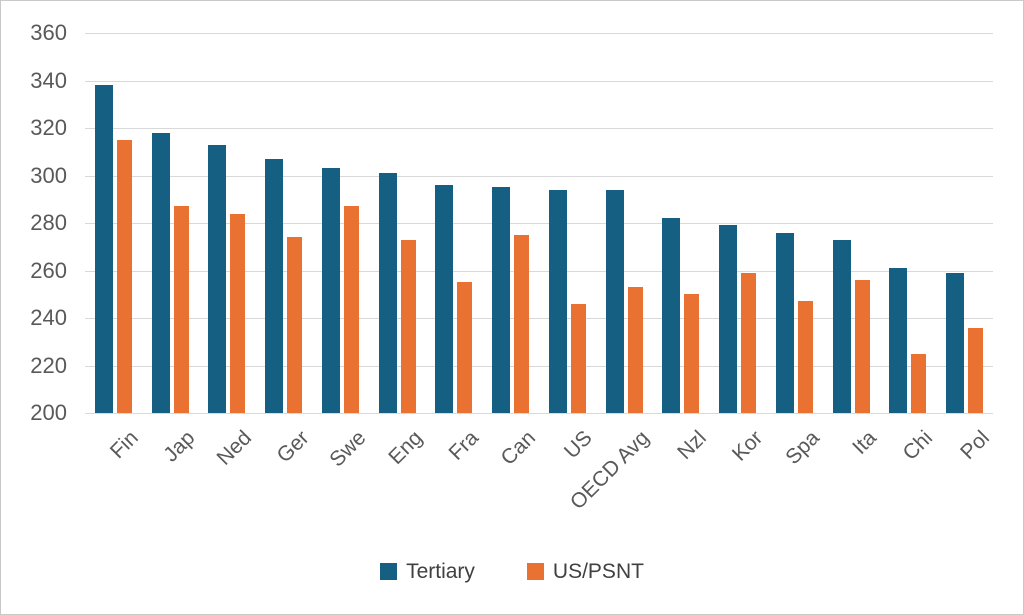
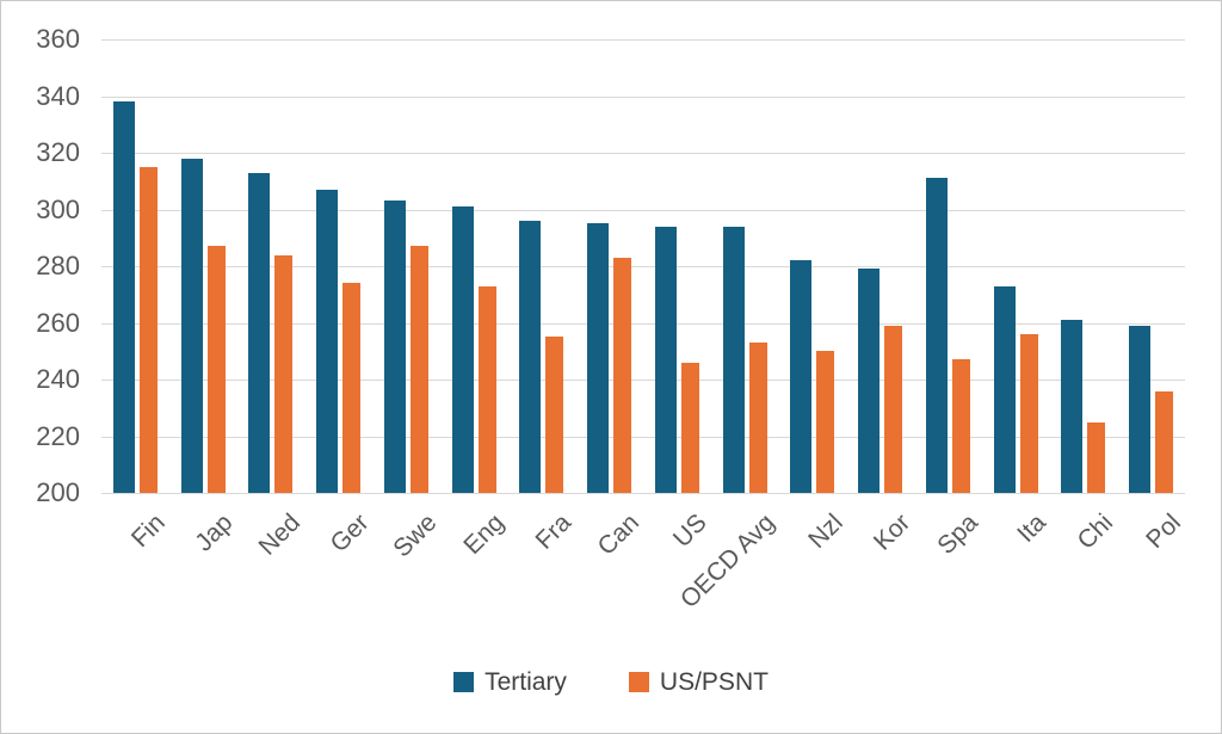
US/PSNT/Can: 275 -> 283
Tertiary/Spa: 276 -> 311
